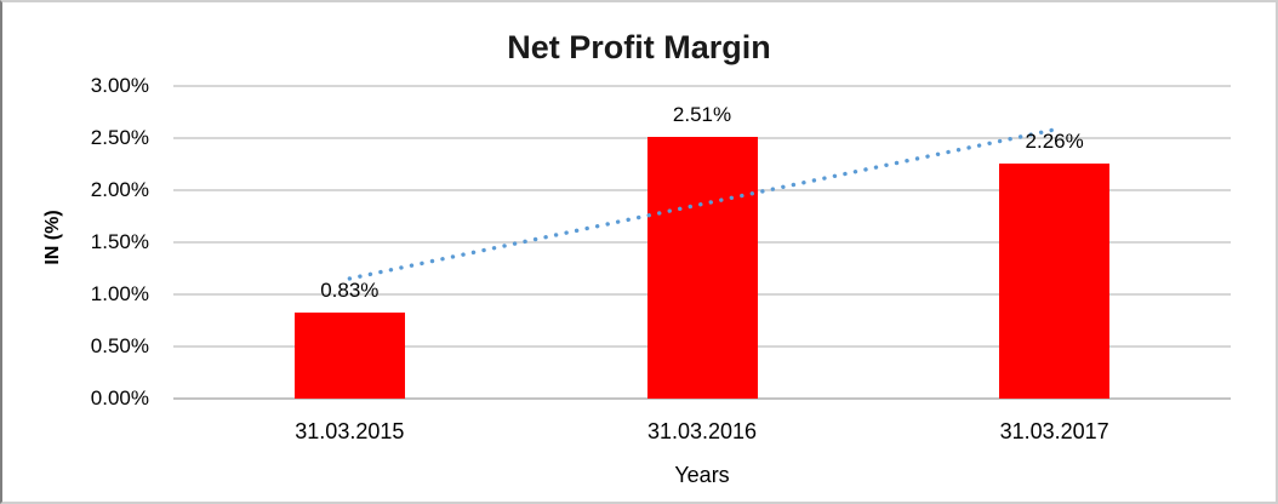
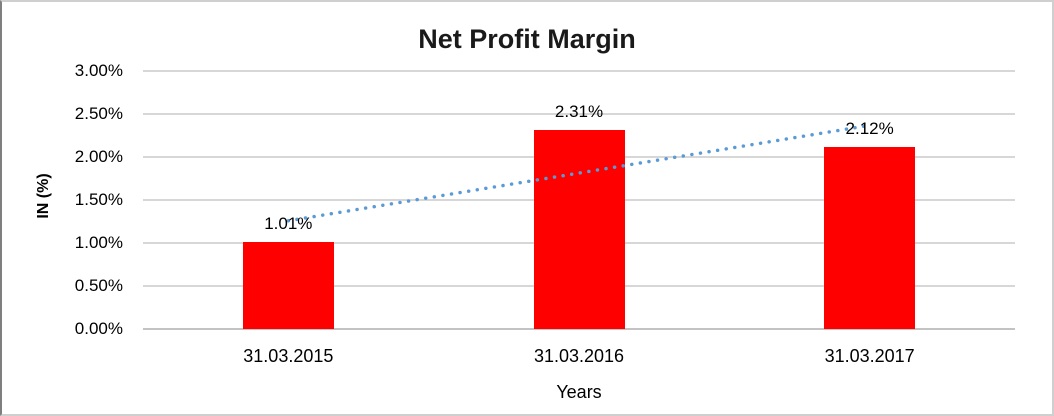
31.03.2015: 0.83% -> 1.01%
31.03.2016: 2.51% -> 2.31%
31.03.2017: 2.26% -> 2.12%
